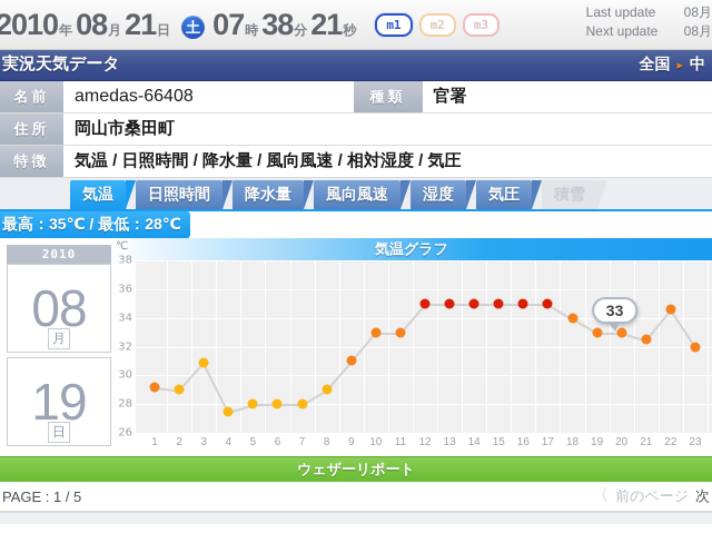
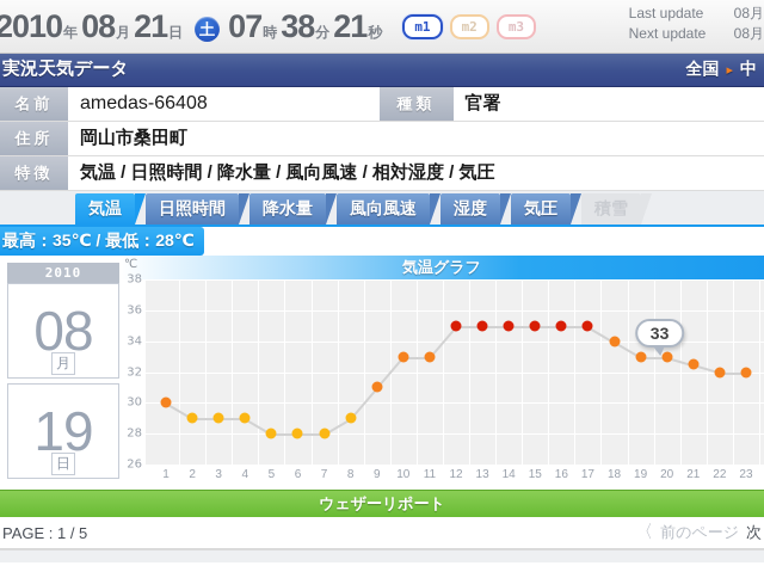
1: 29.2 -> 30.0
3: 30.9 -> 29.0
4: 27.5 -> 29.0
22: 34.6 -> 32.0
